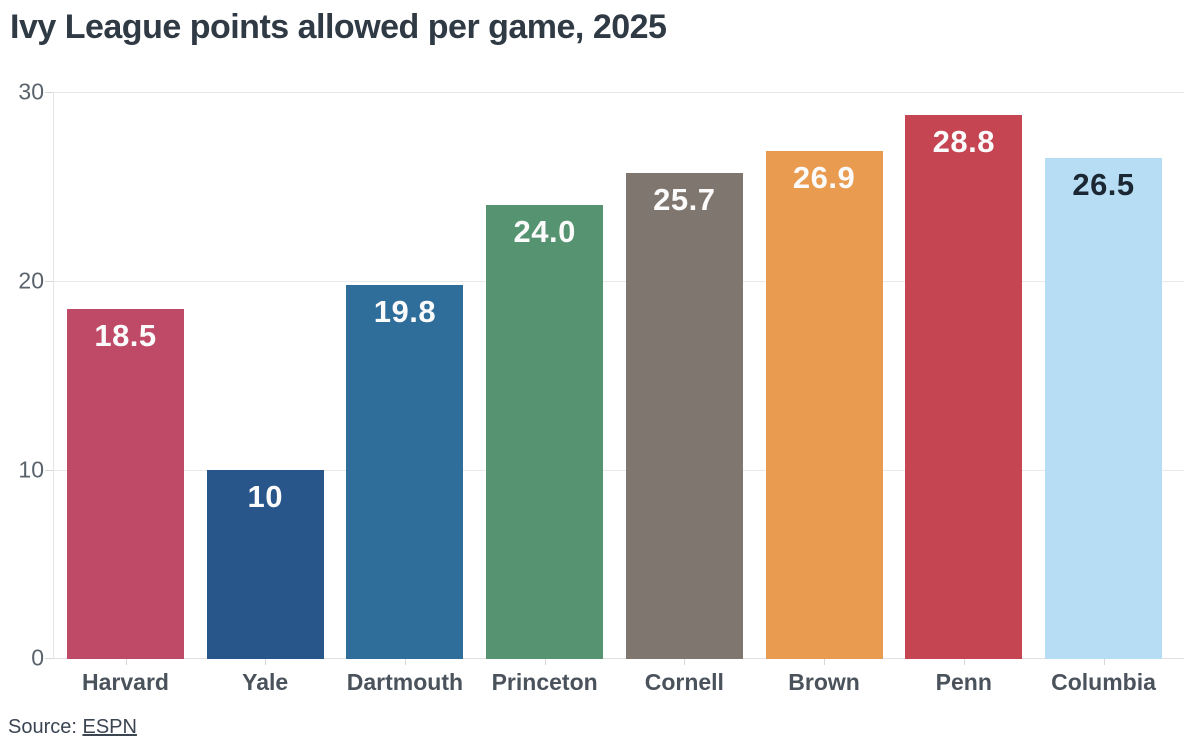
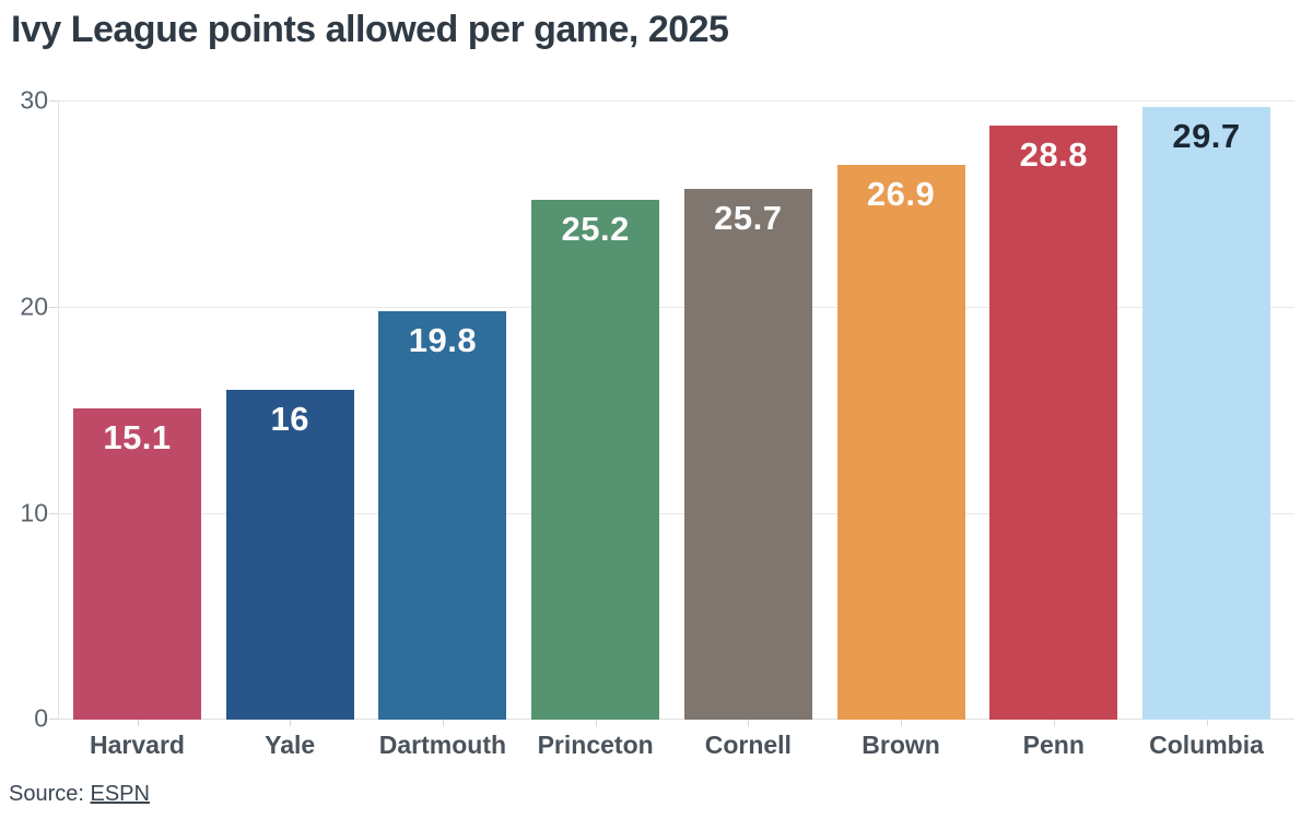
Harvard: 18.5 -> 15.1
Yale: 10 -> 16
Princeton: 24.0 -> 25.2
Columbia: 26.5 -> 29.7
